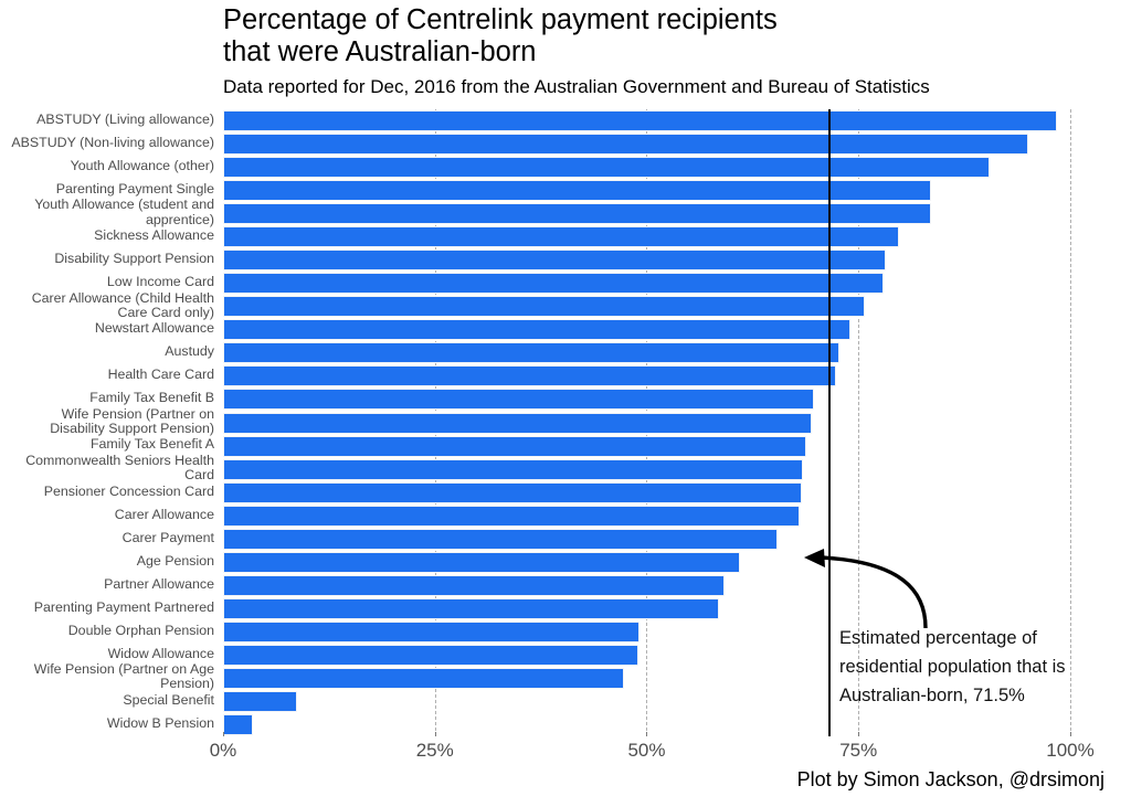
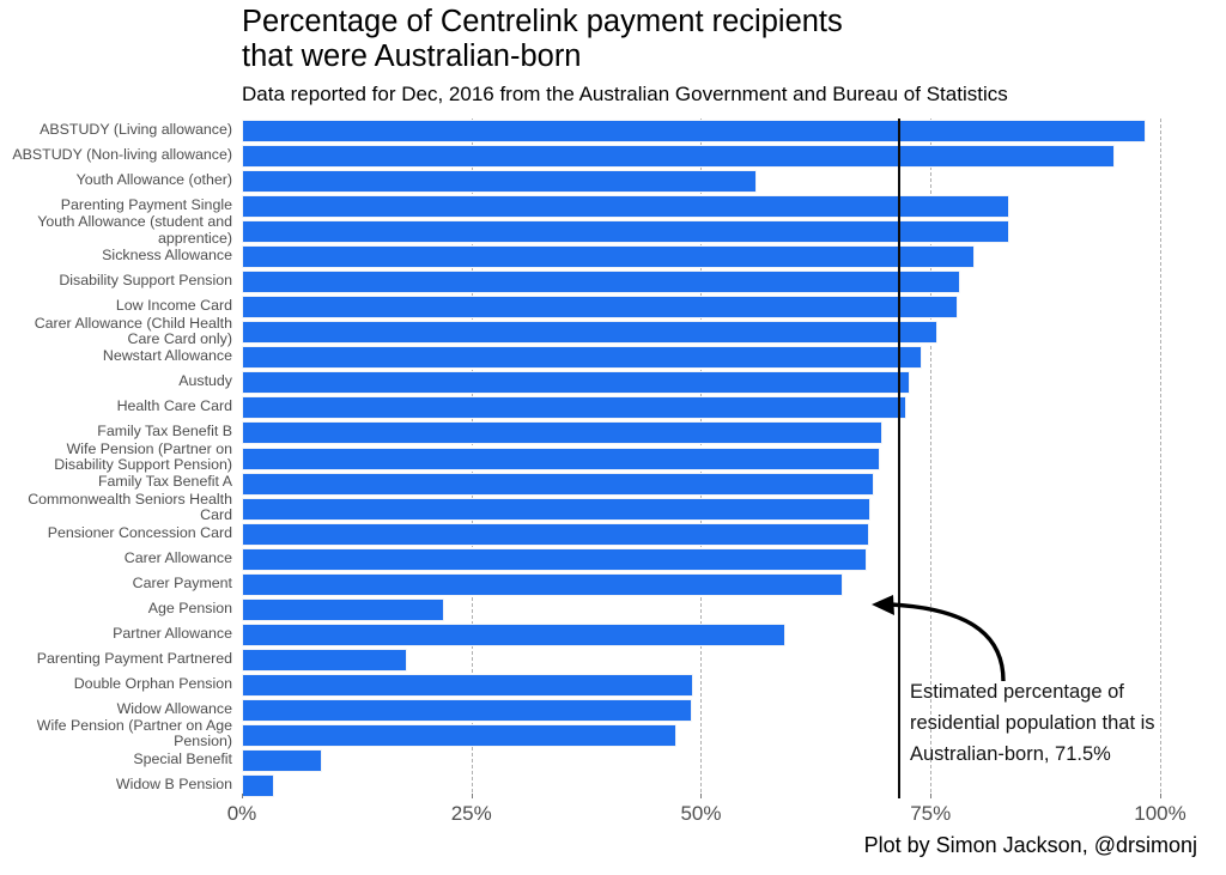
Youth Allowance (other): 90% -> 56%
Age Pension: 61% -> 22%
Parenting Payment Partnered: 58% -> 18%
